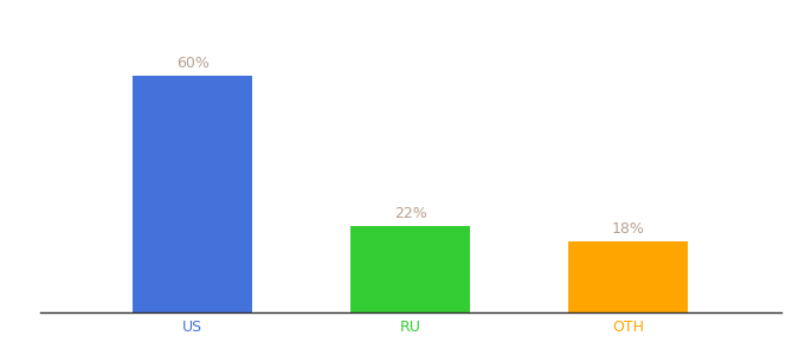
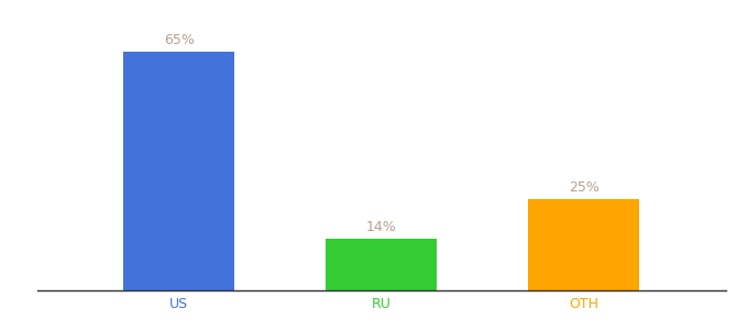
US: 60% -> 65%
RU: 22% -> 14%
OTH: 18% -> 25%
